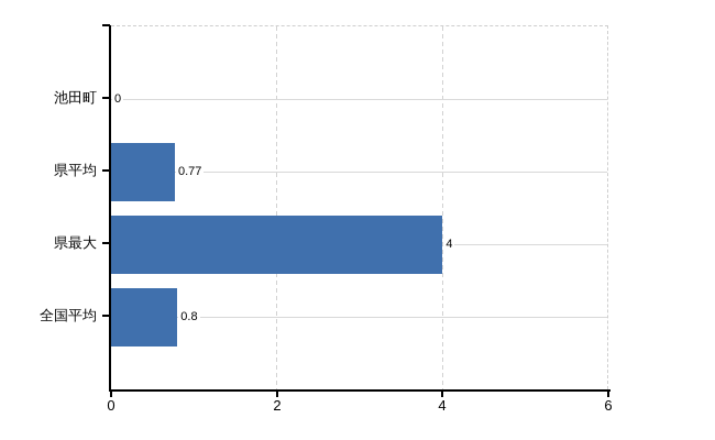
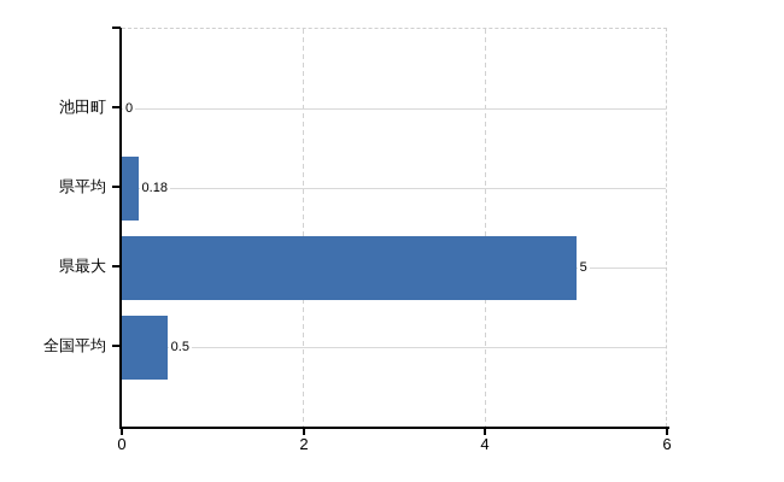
県平均: 0.77 -> 0.18
県最大: 4 -> 5
全国平均: 0.8 -> 0.5
